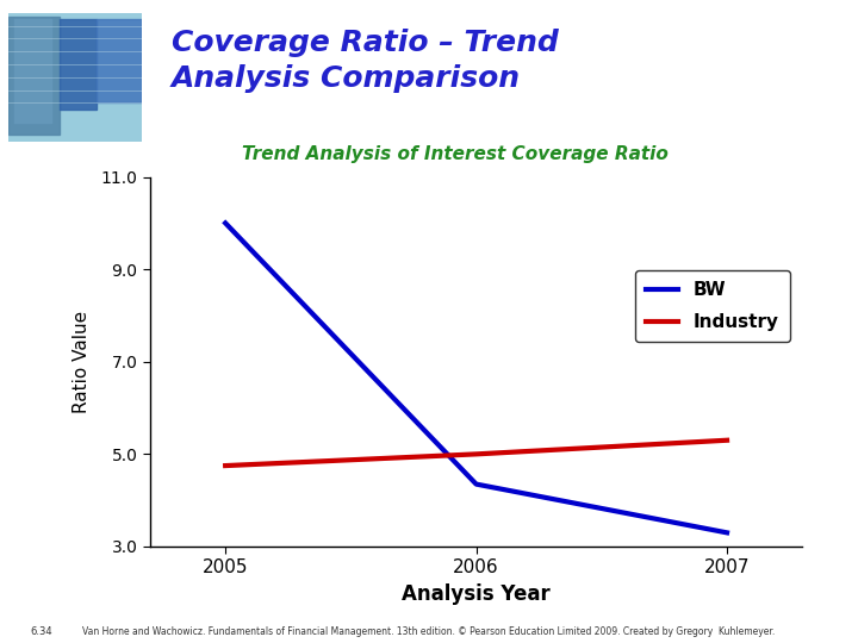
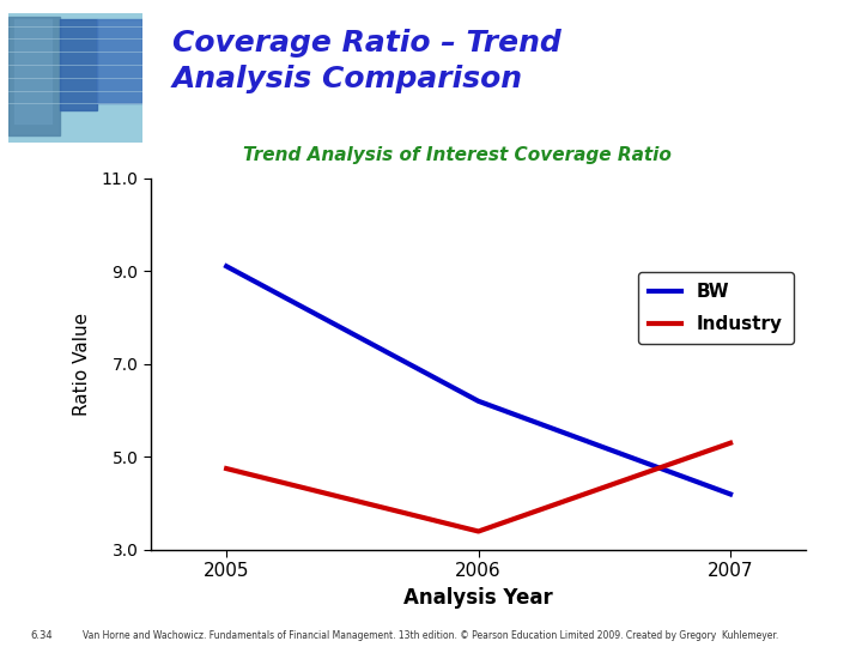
BW/2005: 10.00 -> 9.10
BW/2006: 4.35 -> 6.20
Industry/2006: 5.00 -> 3.40
BW/2007: 3.30 -> 4.20
